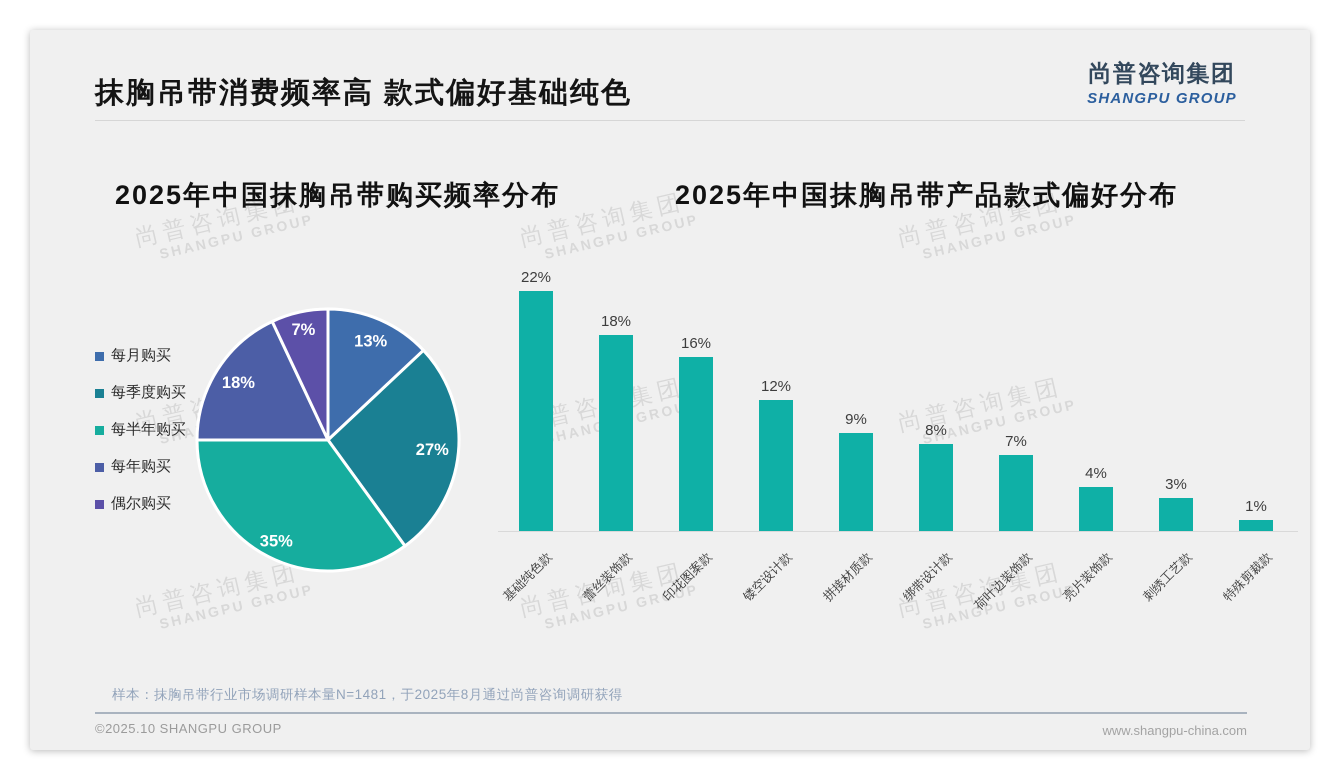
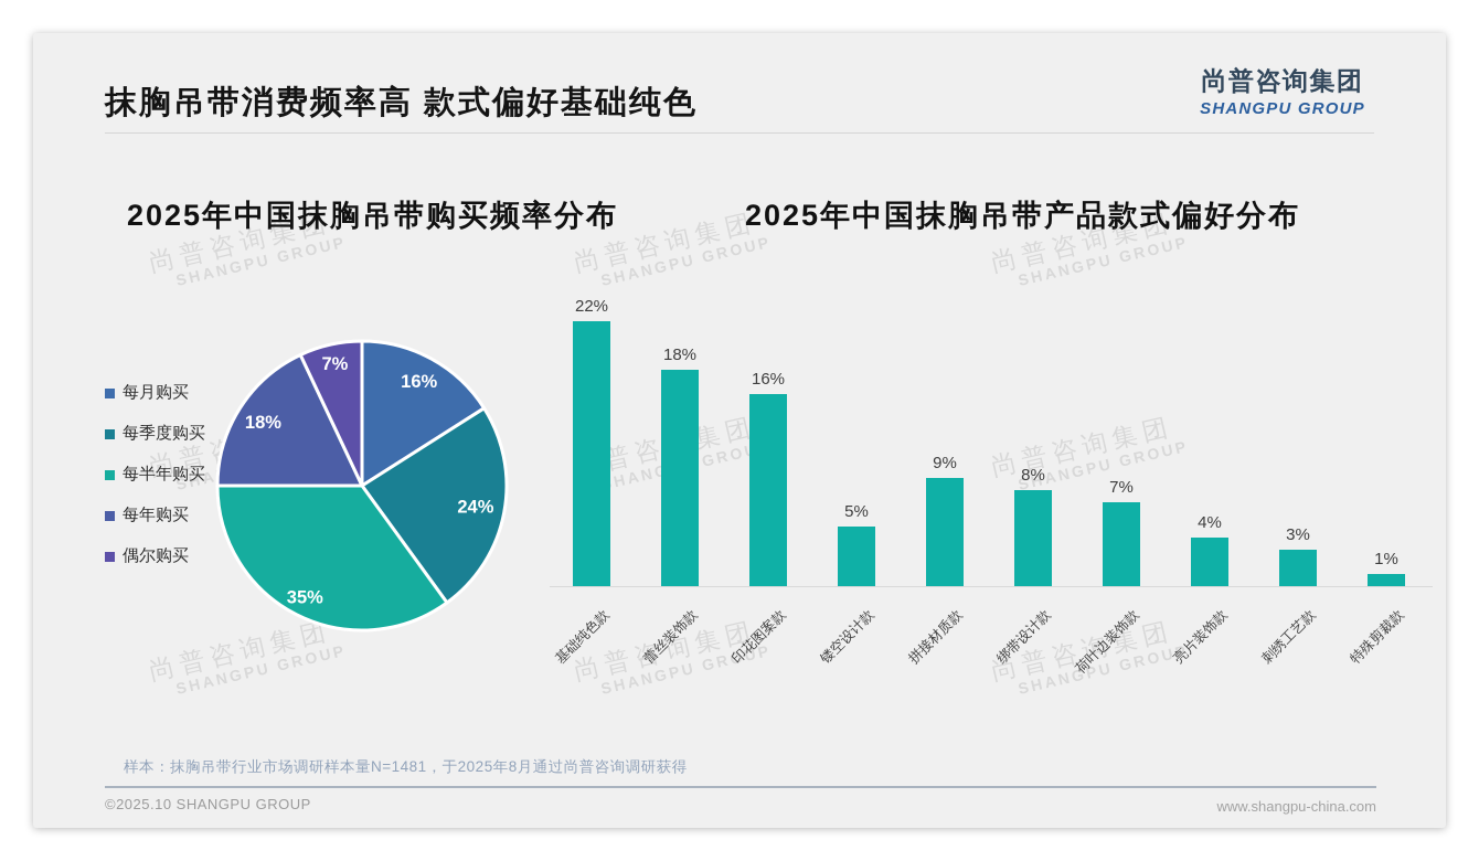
2025年中国抹胸吊带购买频率分布/每月购买: 13% -> 16%
2025年中国抹胸吊带购买频率分布/每季度购买: 27% -> 24%
2025年中国抹胸吊带产品款式偏好分布/镂空设计款: 12% -> 5%
